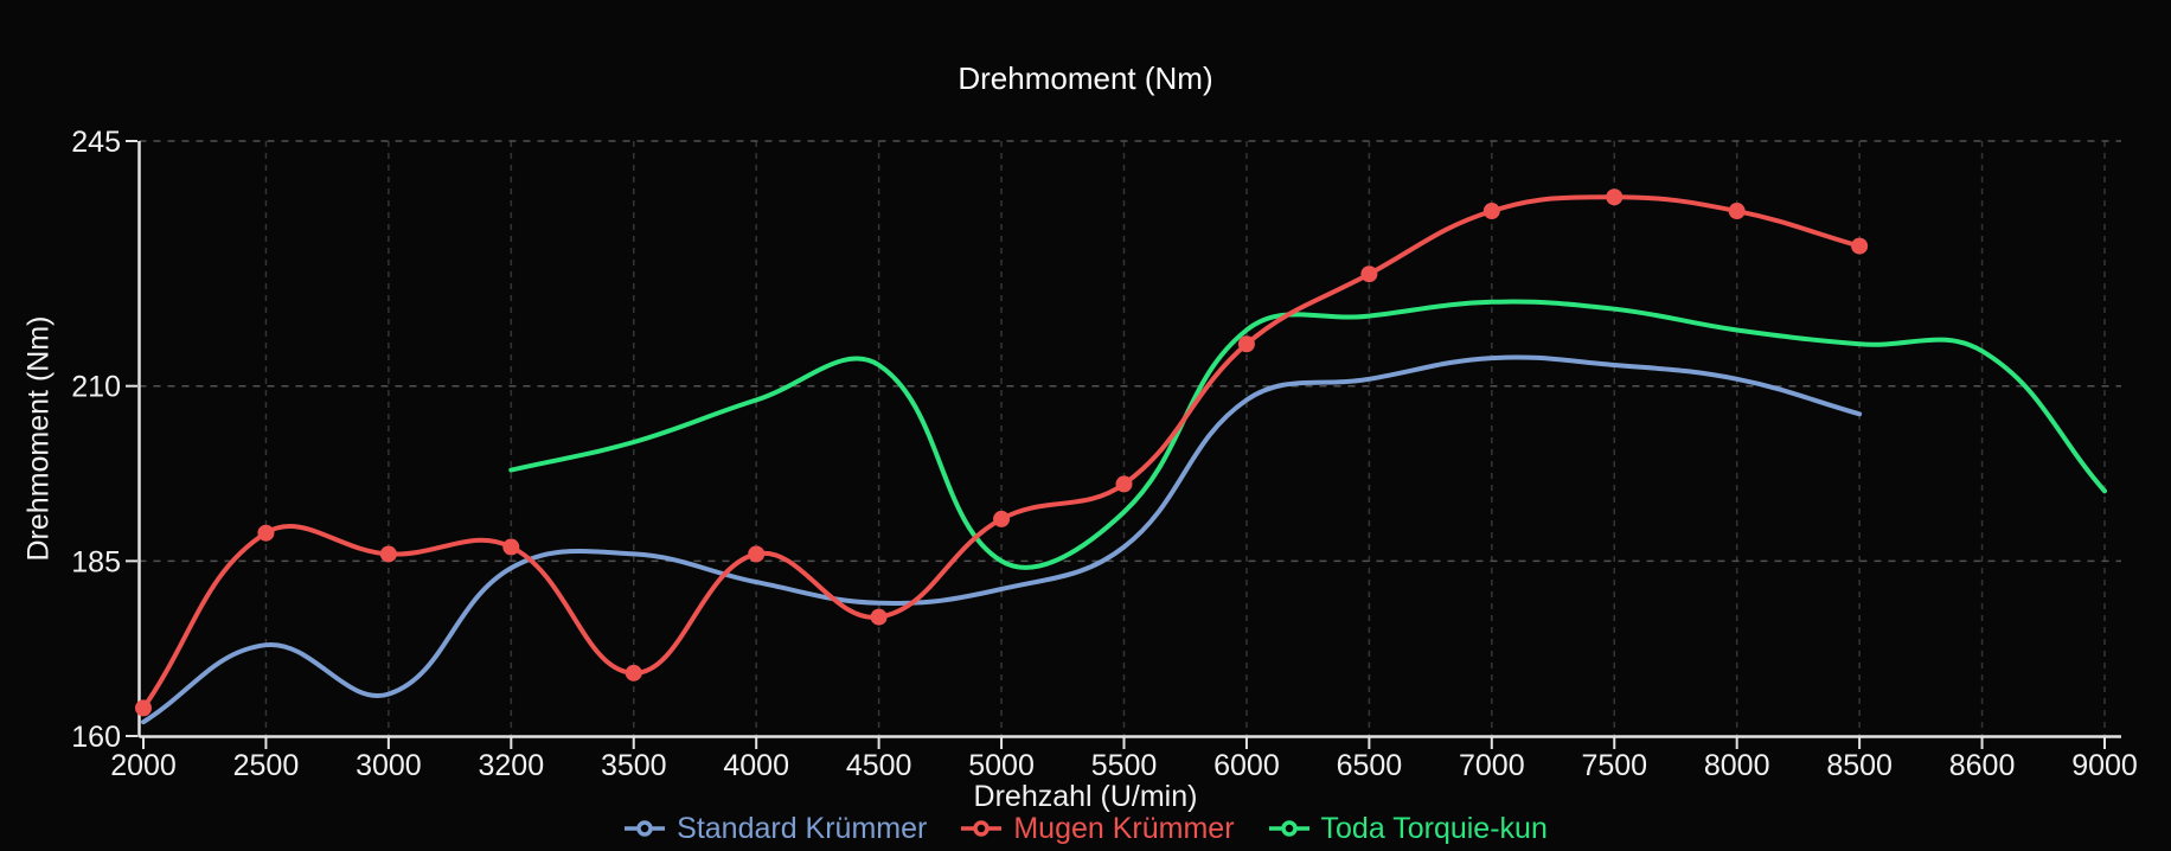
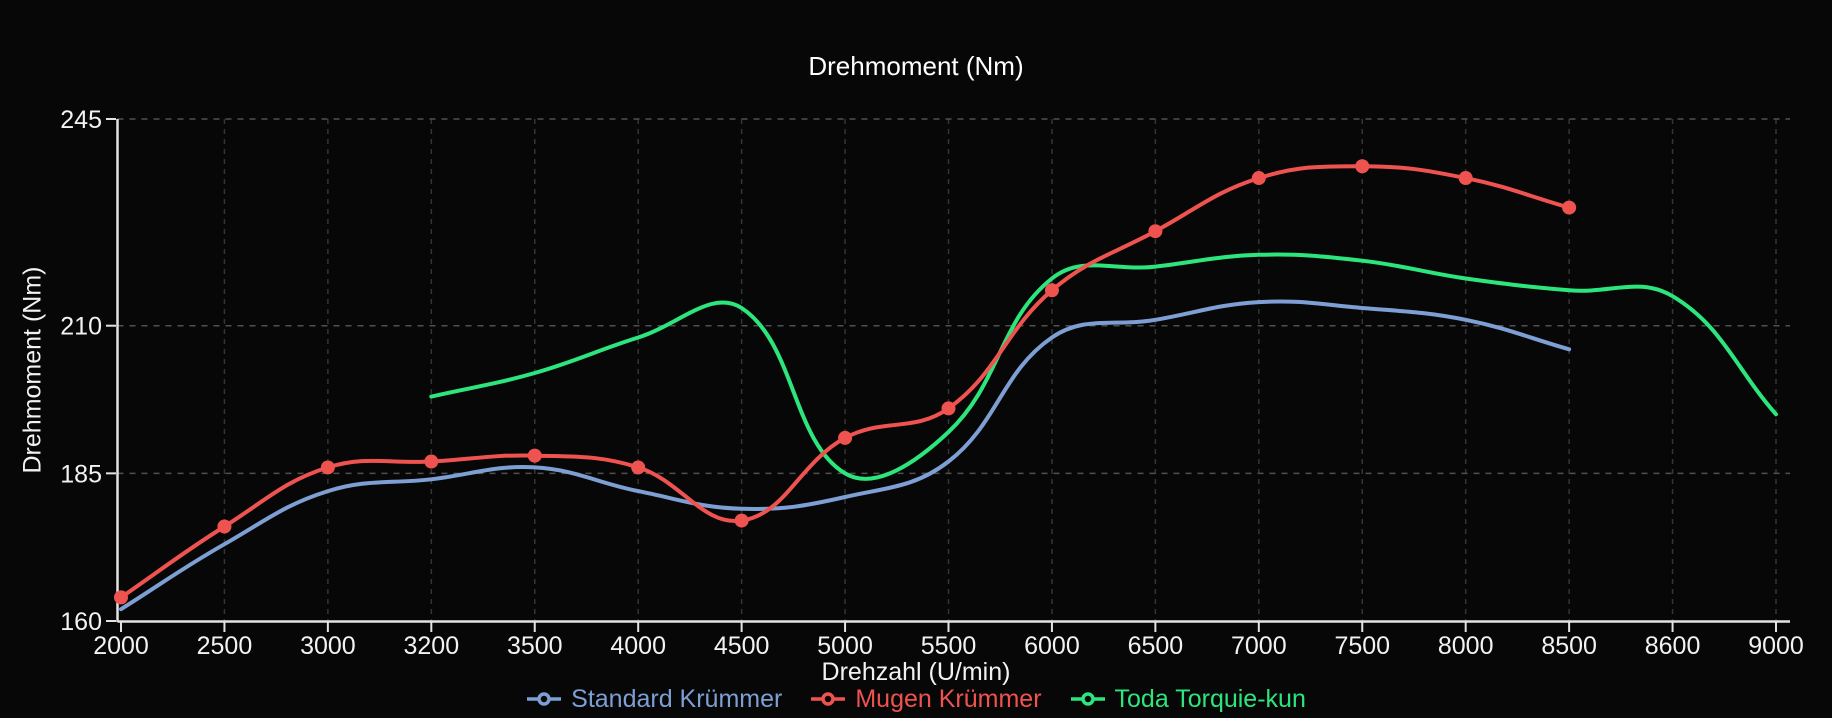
Mugen Krümmer/2500: 189 -> 176
Standard Krümmer/3000: 166 -> 182
Mugen Krümmer/3500: 169 -> 188
